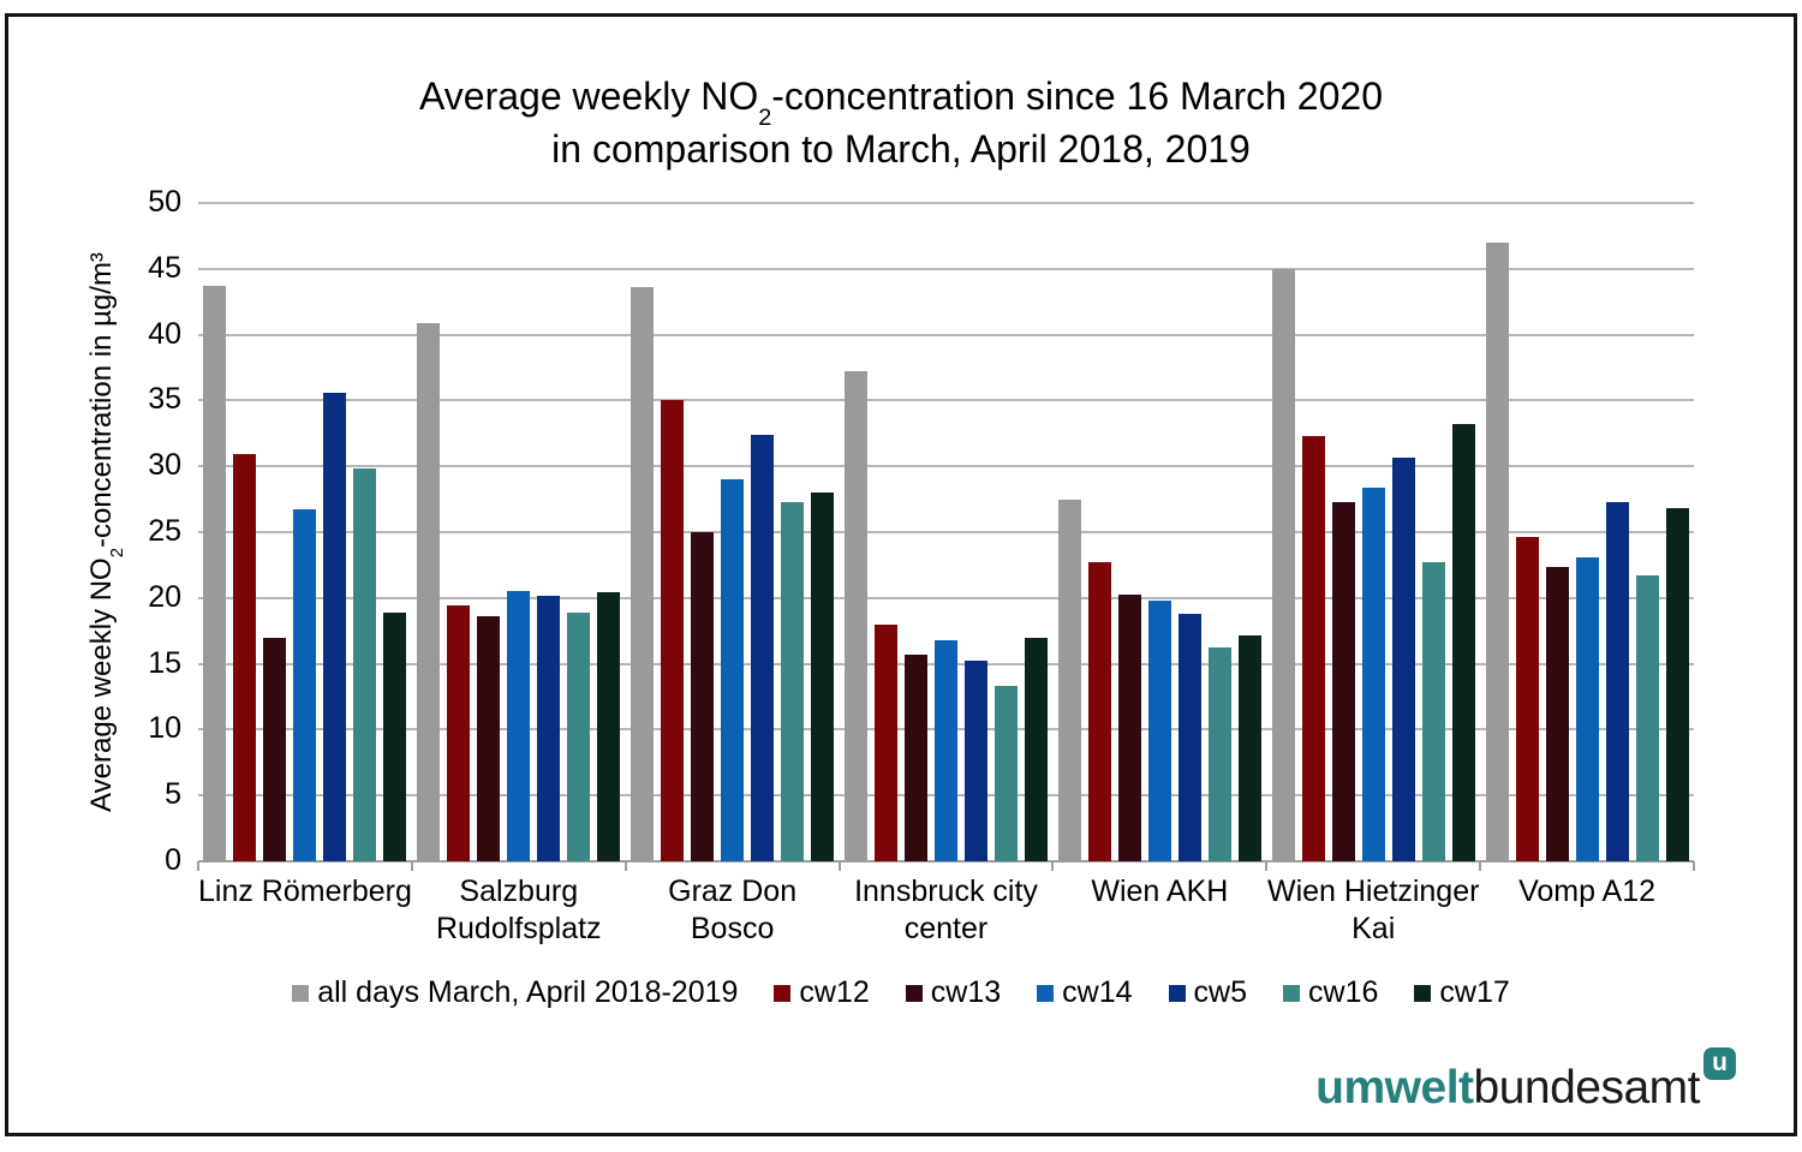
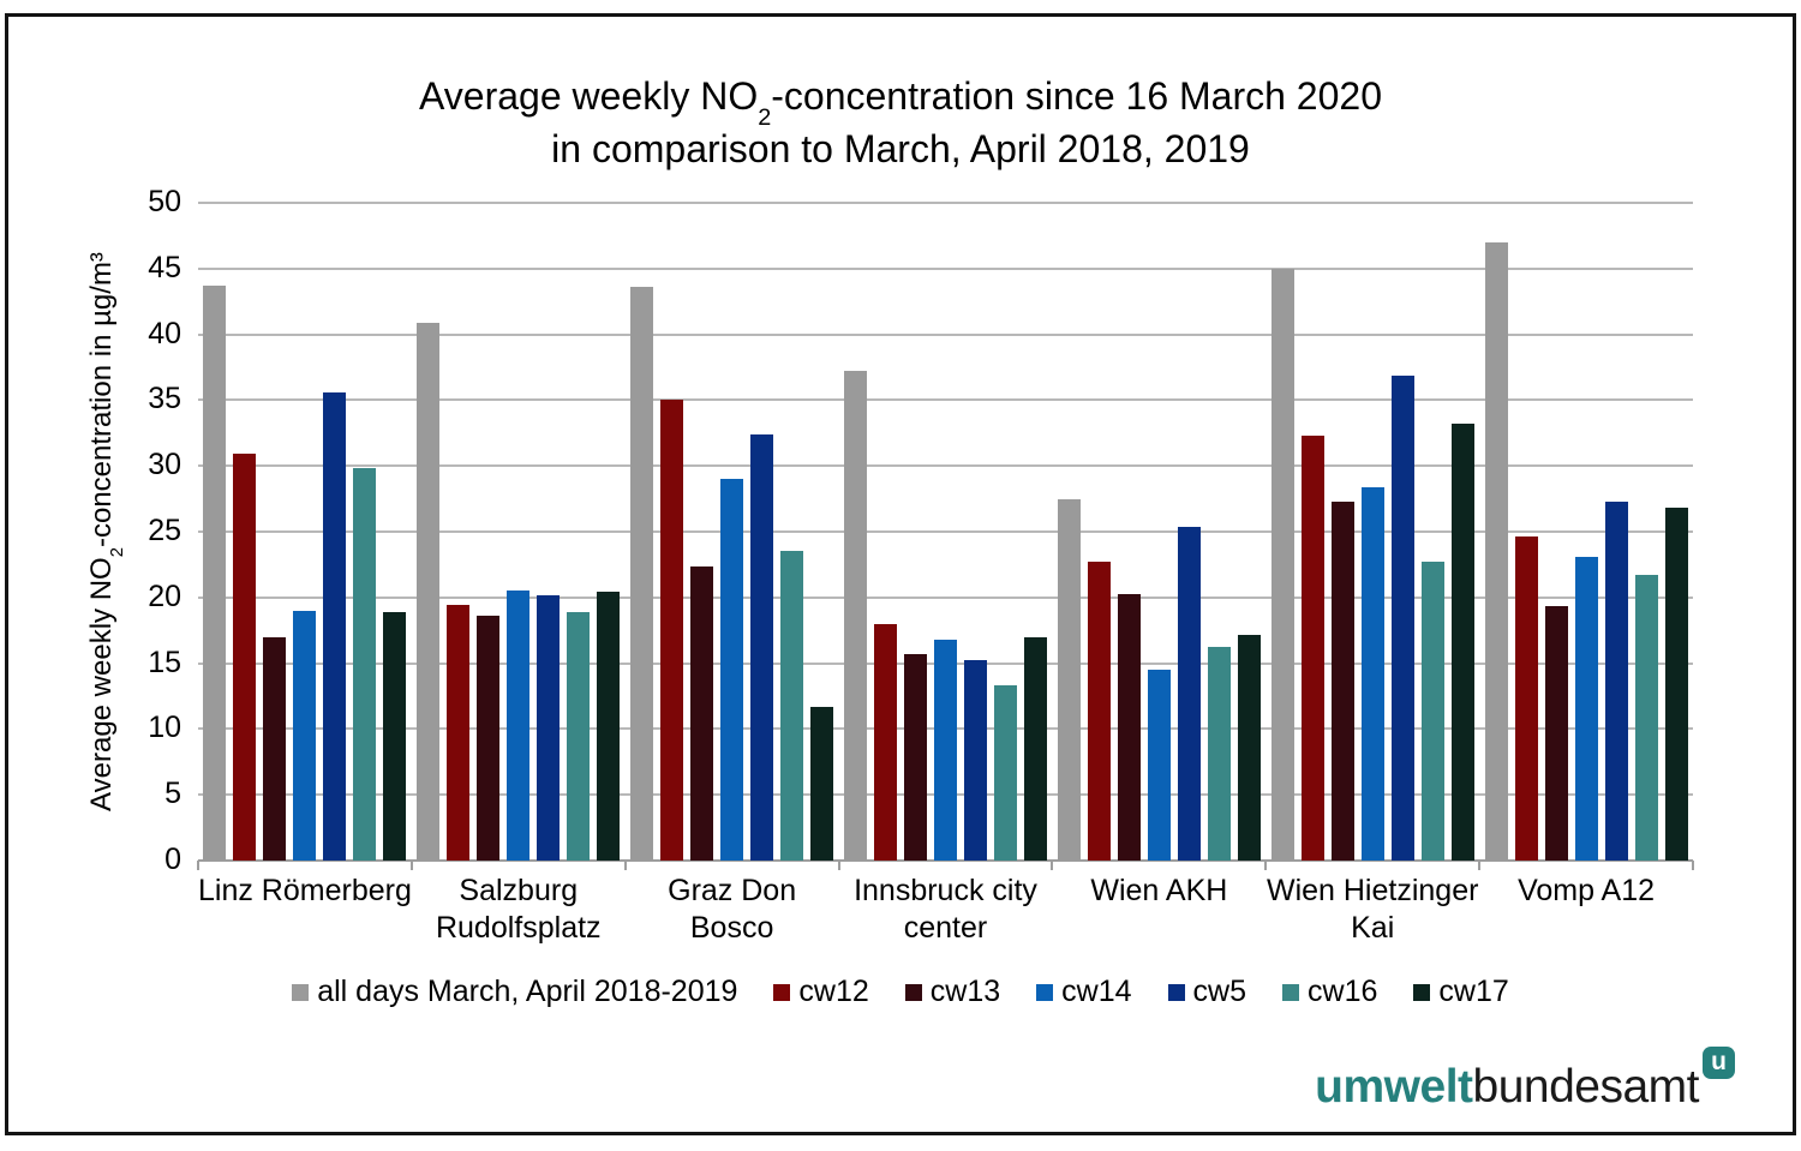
cw14/Linz Römerberg: 26.7 -> 19.0
cw13/Graz Don Bosco: 25.0 -> 22.4
cw16/Graz Don Bosco: 27.3 -> 23.5
cw17/Graz Don Bosco: 28.0 -> 11.7
cw14/Wien AKH: 19.8 -> 14.5
cw5/Wien AKH: 18.8 -> 25.4
cw5/Wien Hietzinger Kai: 30.7 -> 36.9
cw13/Vomp A12: 22.4 -> 19.3
